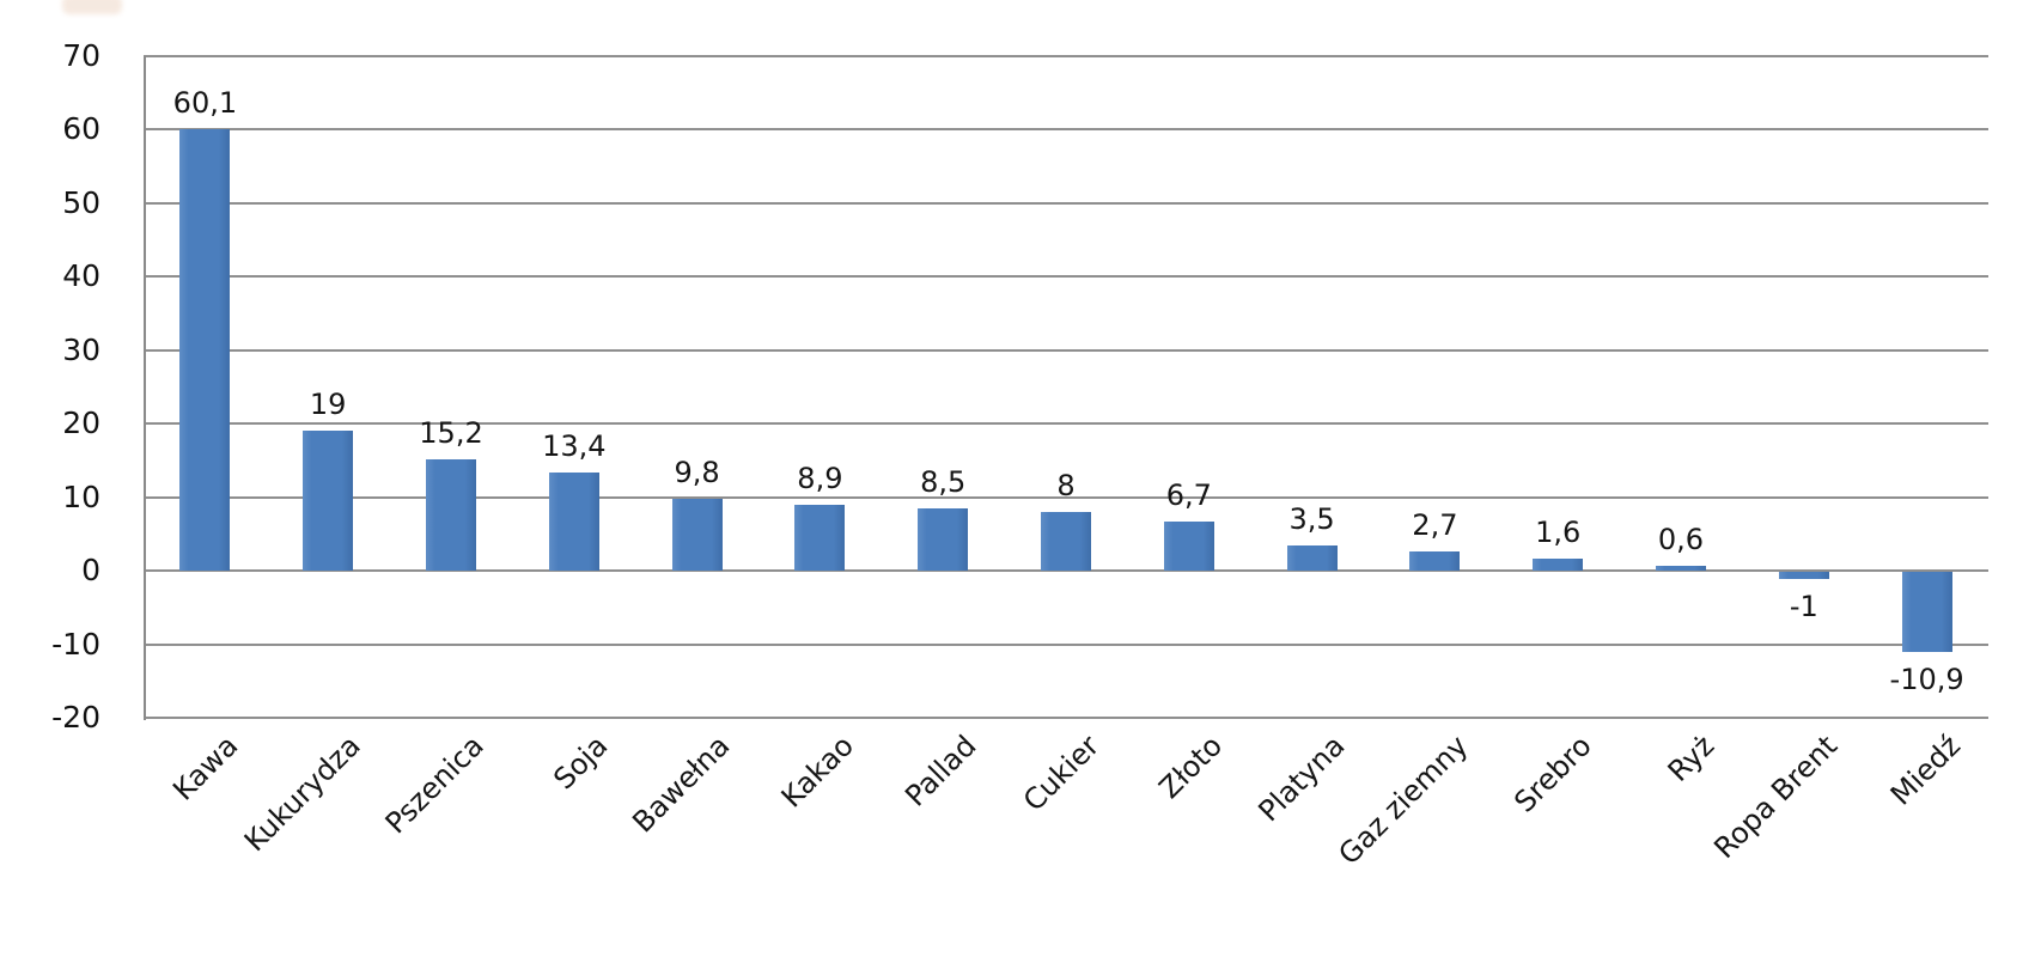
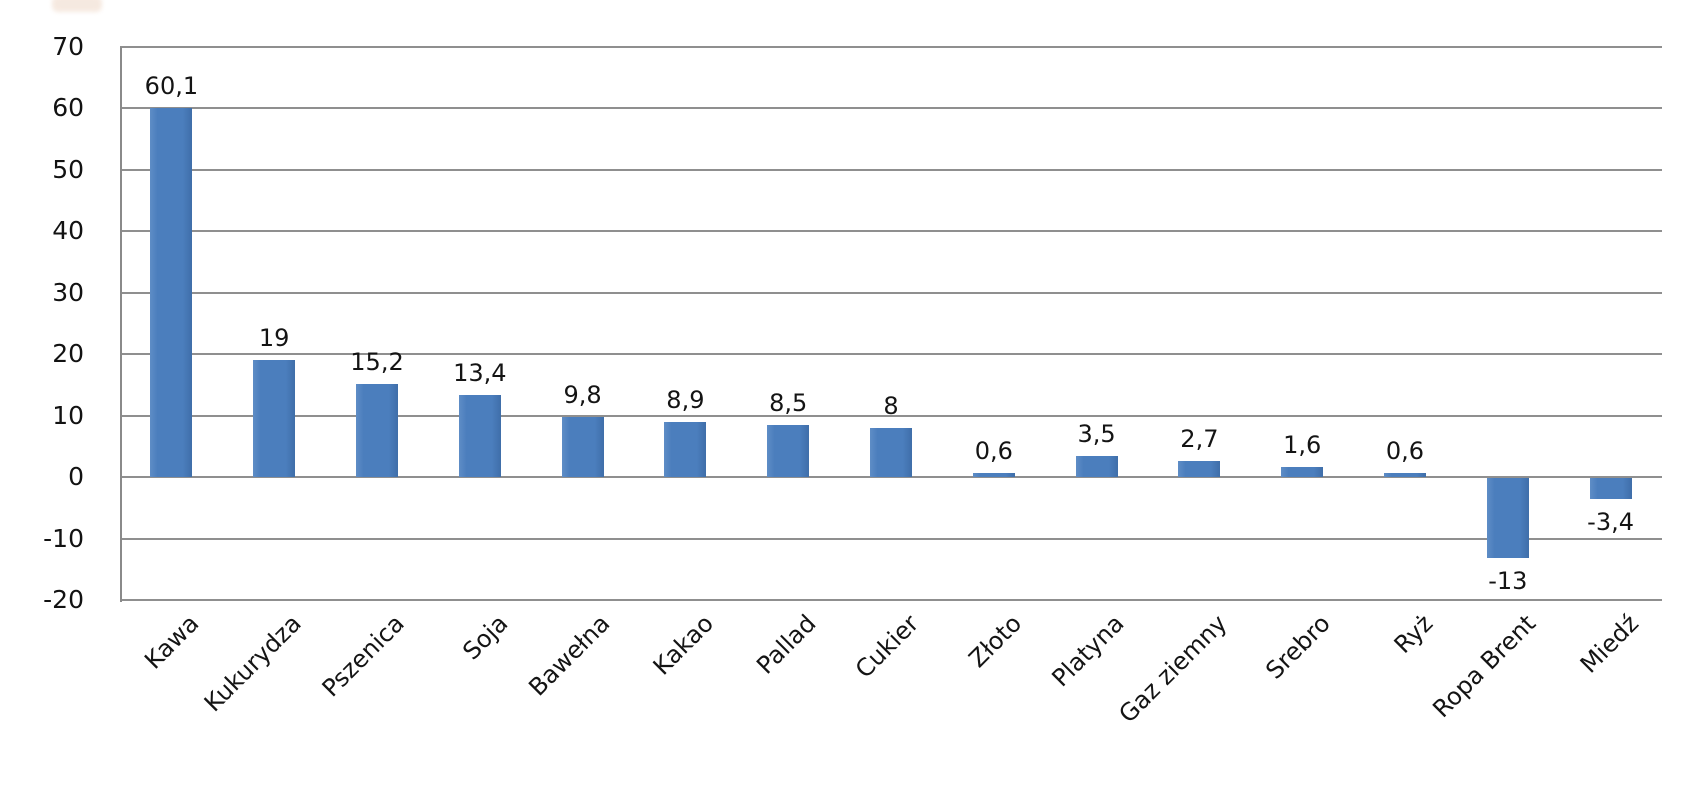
Złoto: 6,7 -> 0,6
Ropa Brent: -1 -> -13
Miedź: -10,9 -> -3,4
